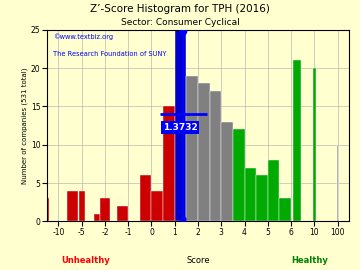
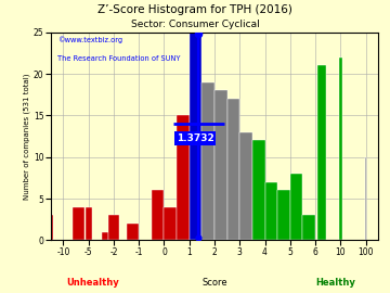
10: 20 -> 22
